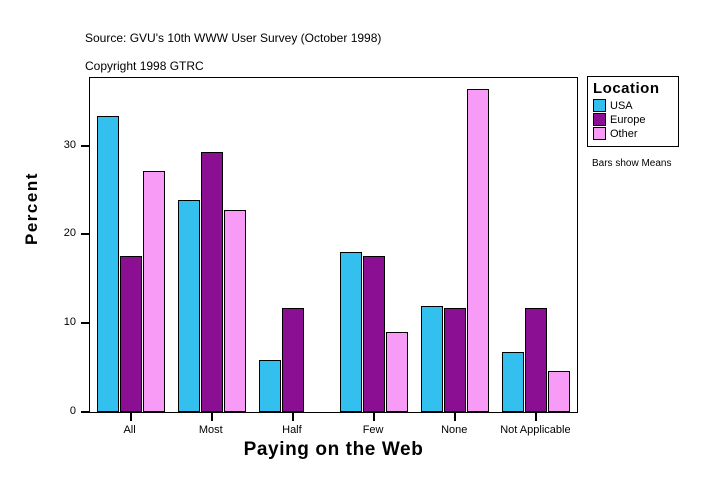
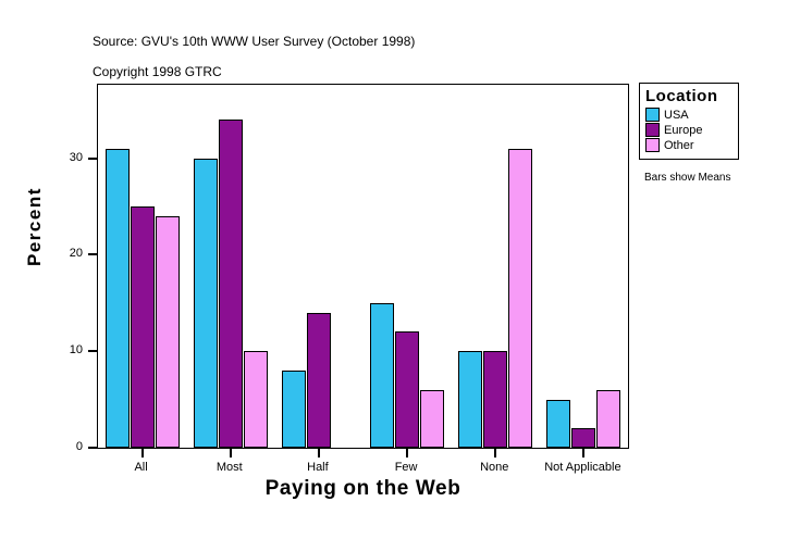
USA/All: 33 -> 31
Europe/All: 18 -> 25
Other/All: 27 -> 24
USA/Most: 24 -> 30
Europe/Most: 29 -> 34
Other/Most: 23 -> 10
USA/Half: 6 -> 8
Europe/Half: 12 -> 14
USA/Few: 18 -> 15
Europe/Few: 18 -> 12
Other/Few: 9 -> 6
USA/None: 12 -> 10
Europe/None: 12 -> 10
Other/None: 36 -> 31
USA/Not Applicable: 7 -> 5
Europe/Not Applicable: 12 -> 2
Other/Not Applicable: 5 -> 6
